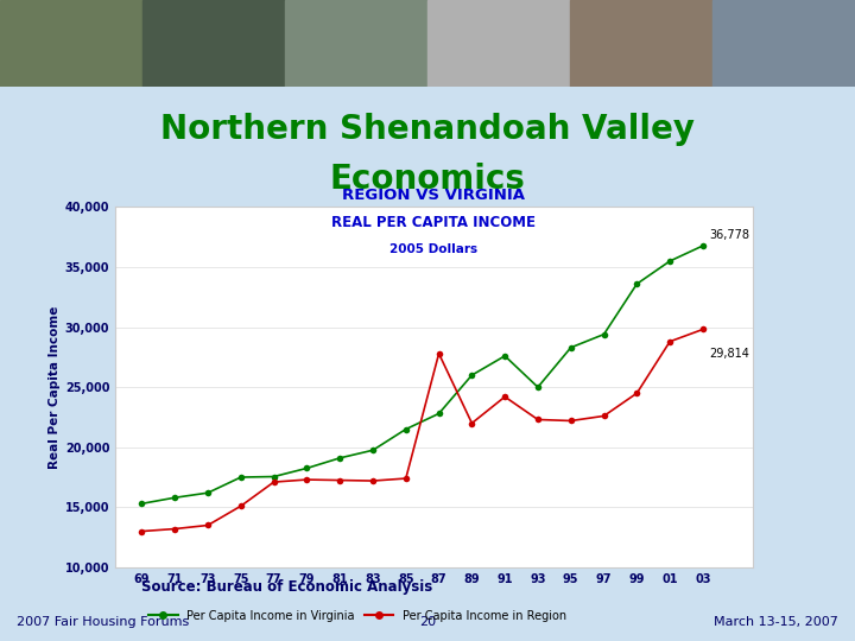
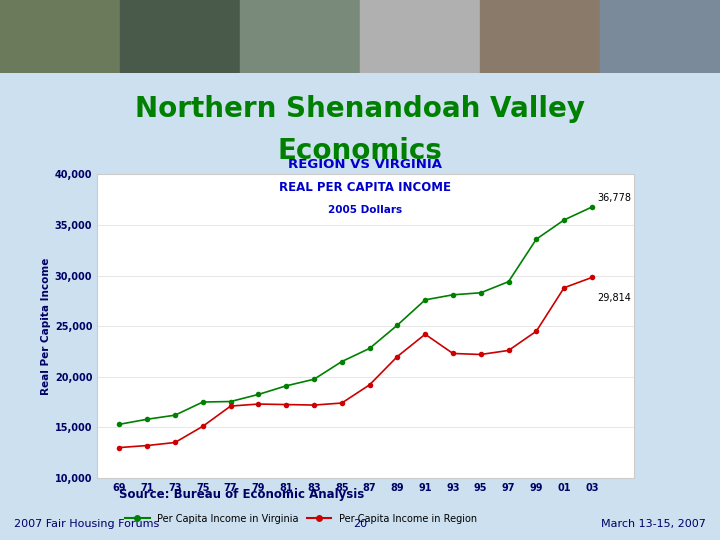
Per Capita Income in Region/87: 27,800 -> 19,200
Per Capita Income in Virginia/89: 26,000 -> 25,100
Per Capita Income in Virginia/93: 25,000 -> 28,100
